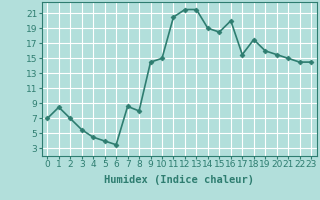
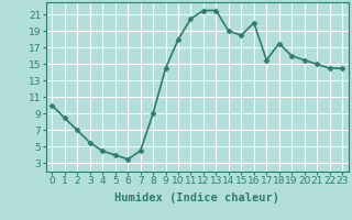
0: 7.0 -> 10.0
7: 8.6 -> 4.5
8: 8.0 -> 9.0
10: 15.0 -> 18.0
